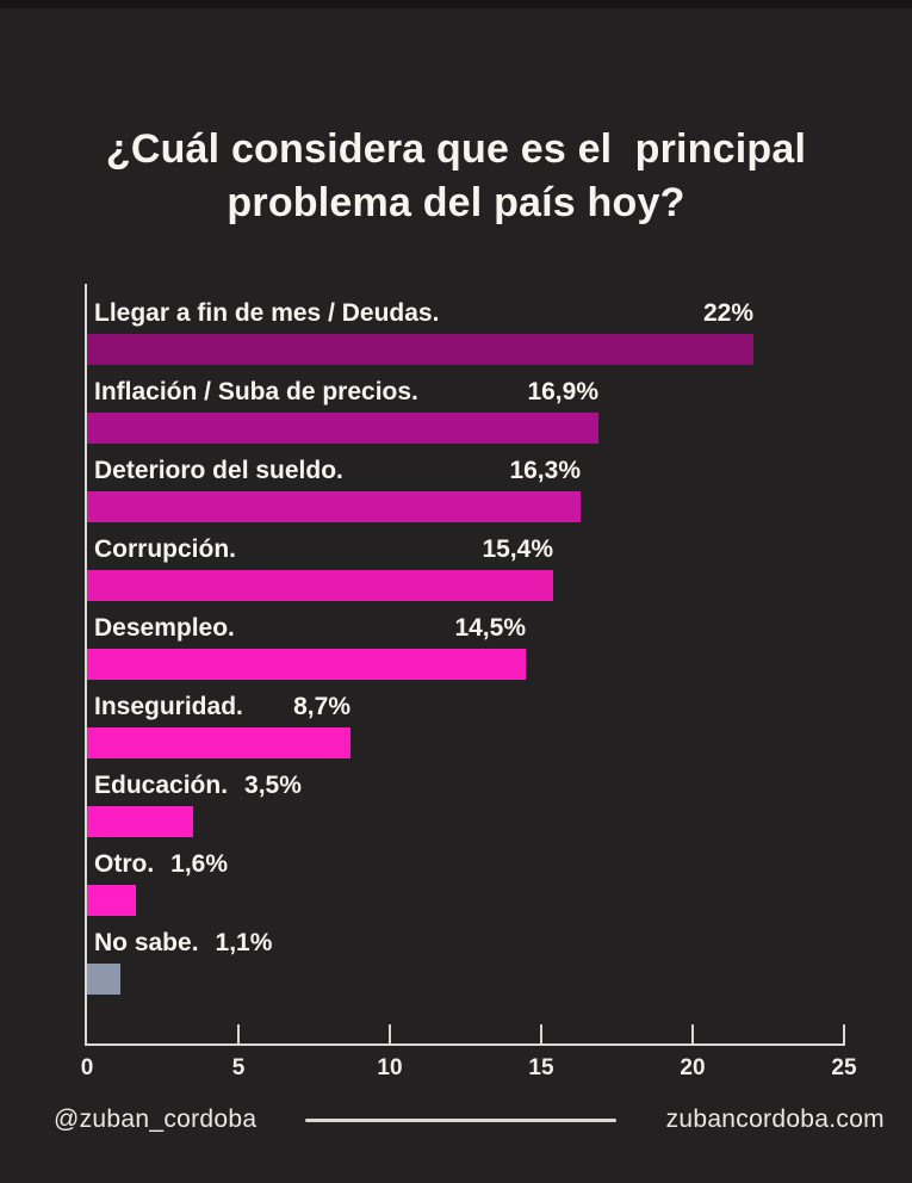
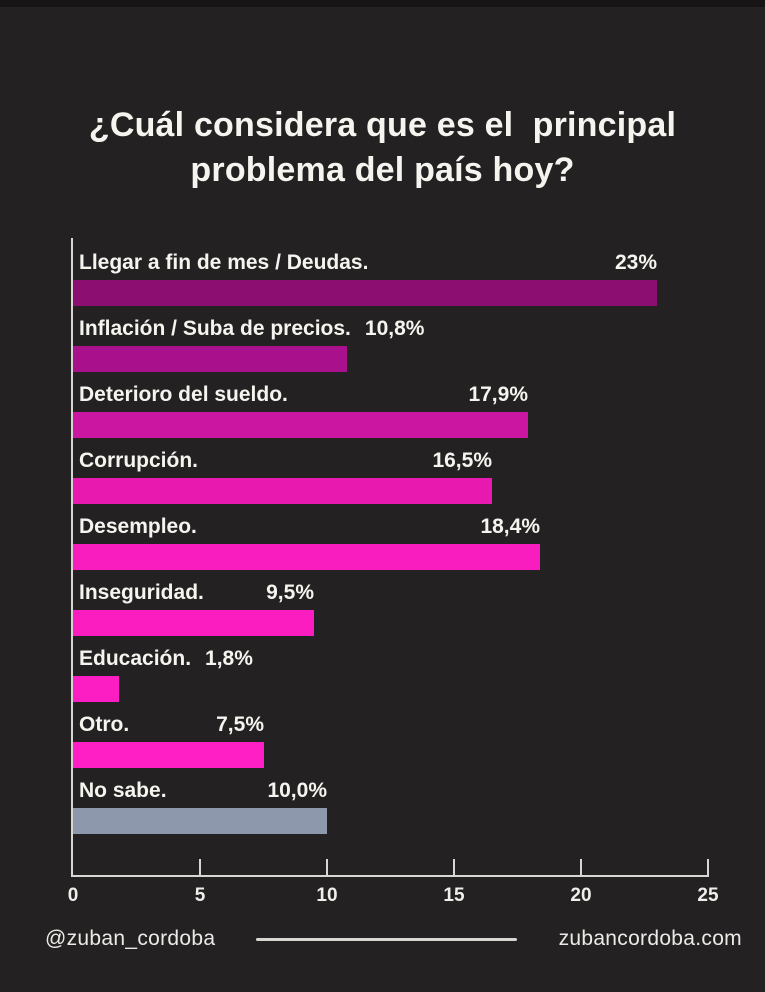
Llegar a fin de mes / Deudas.: 22% -> 23%
Inflación / Suba de precios.: 16,9% -> 10,8%
Deterioro del sueldo.: 16,3% -> 17,9%
Corrupción.: 15,4% -> 16,5%
Desempleo.: 14,5% -> 18,4%
Inseguridad.: 8,7% -> 9,5%
Educación.: 3,5% -> 1,8%
Otro.: 1,6% -> 7,5%
No sabe.: 1,1% -> 10,0%
